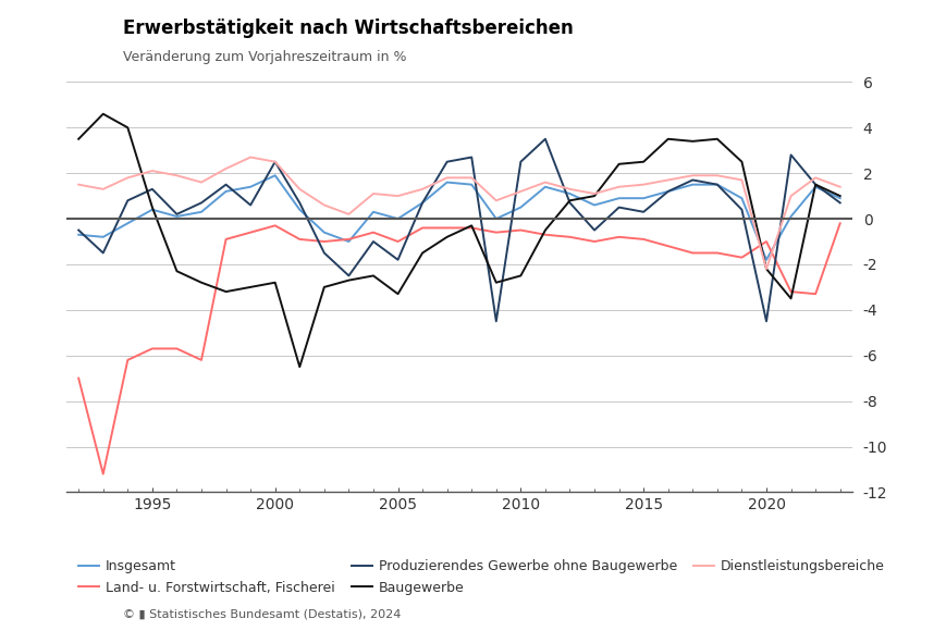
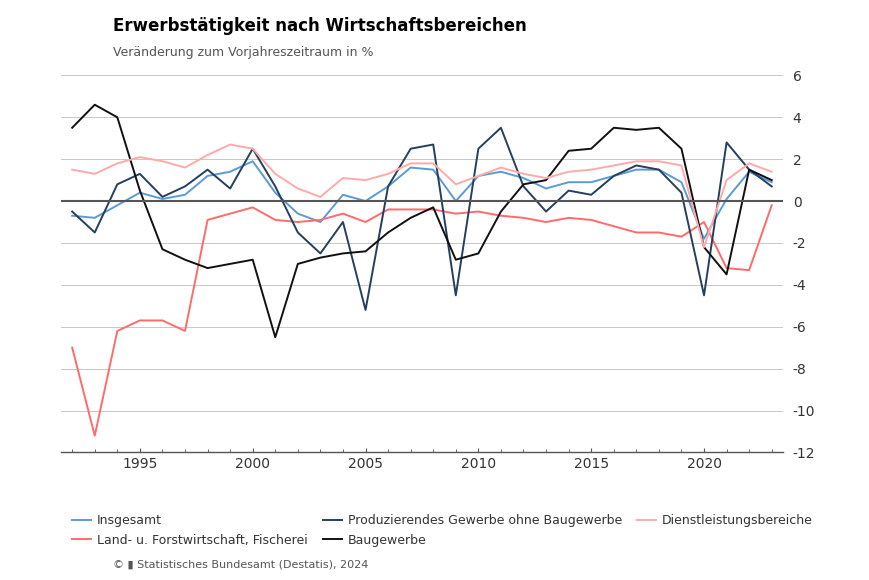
Produzierendes Gewerbe ohne Baugewerbe/2005: -1.8 -> -5.2
Baugewerbe/2005: -3.3 -> -2.4
Insgesamt/2010: 0.5 -> 1.2
